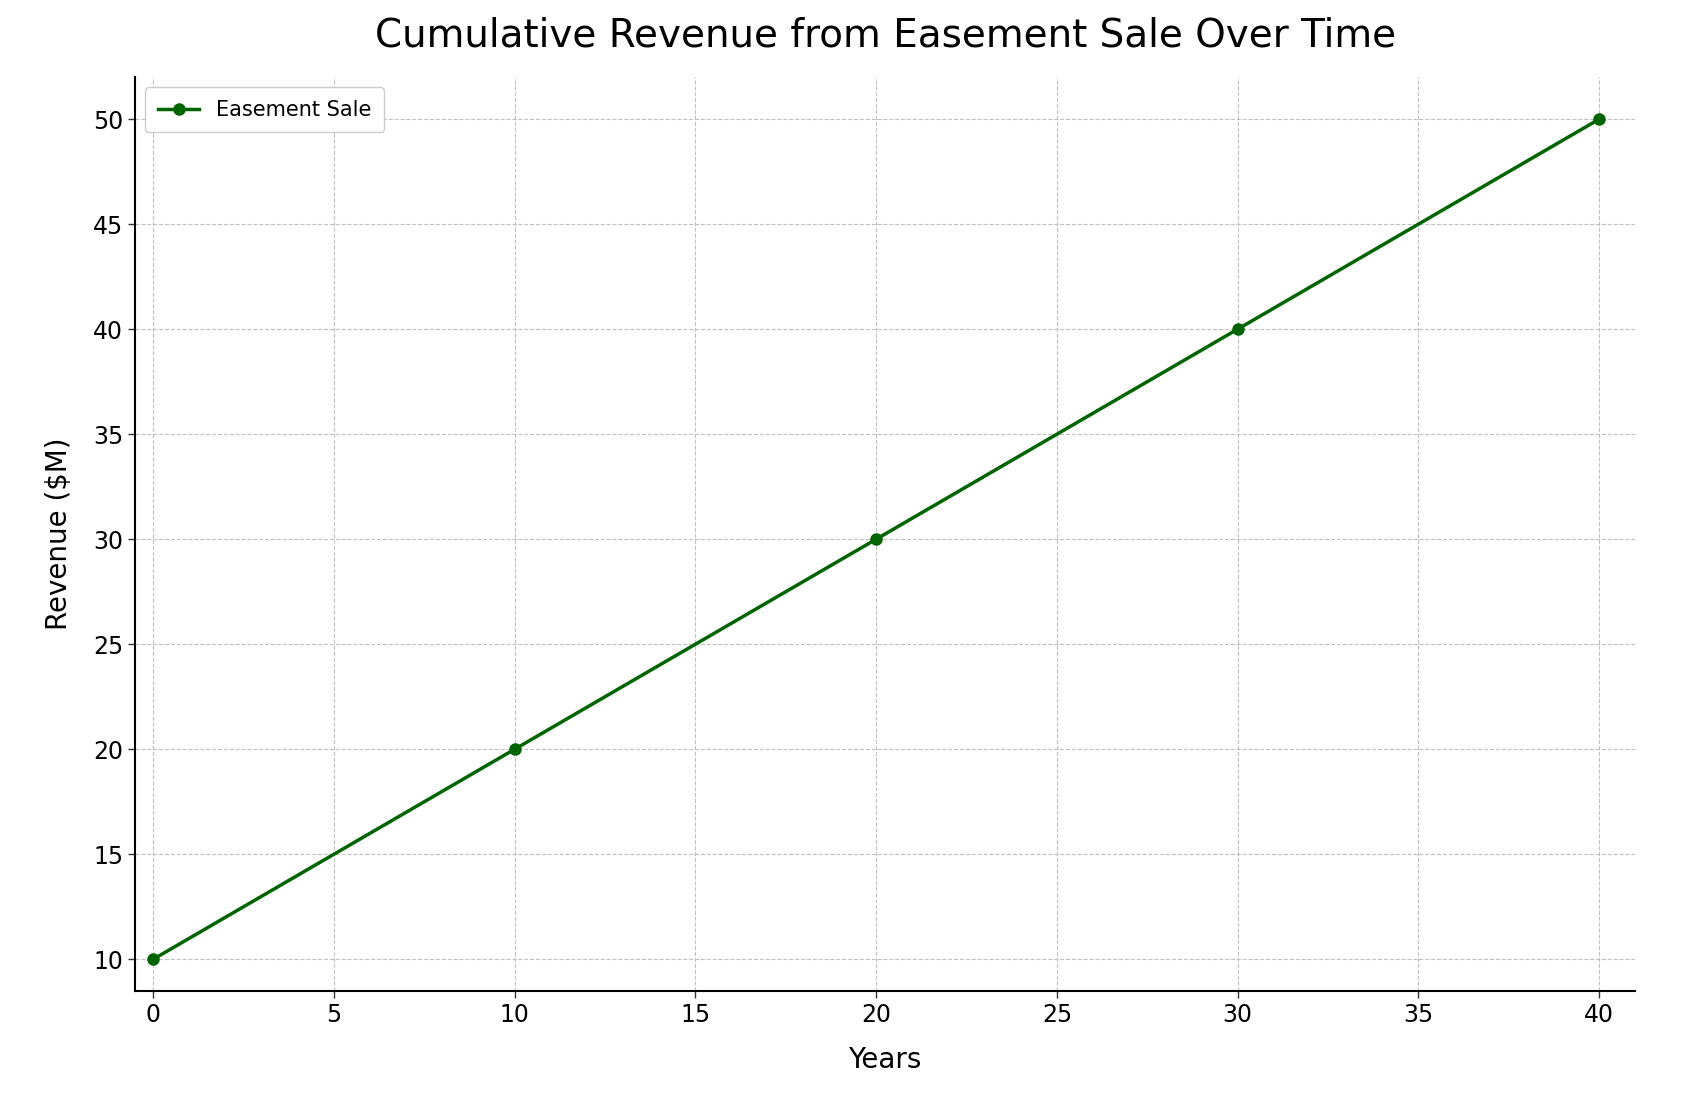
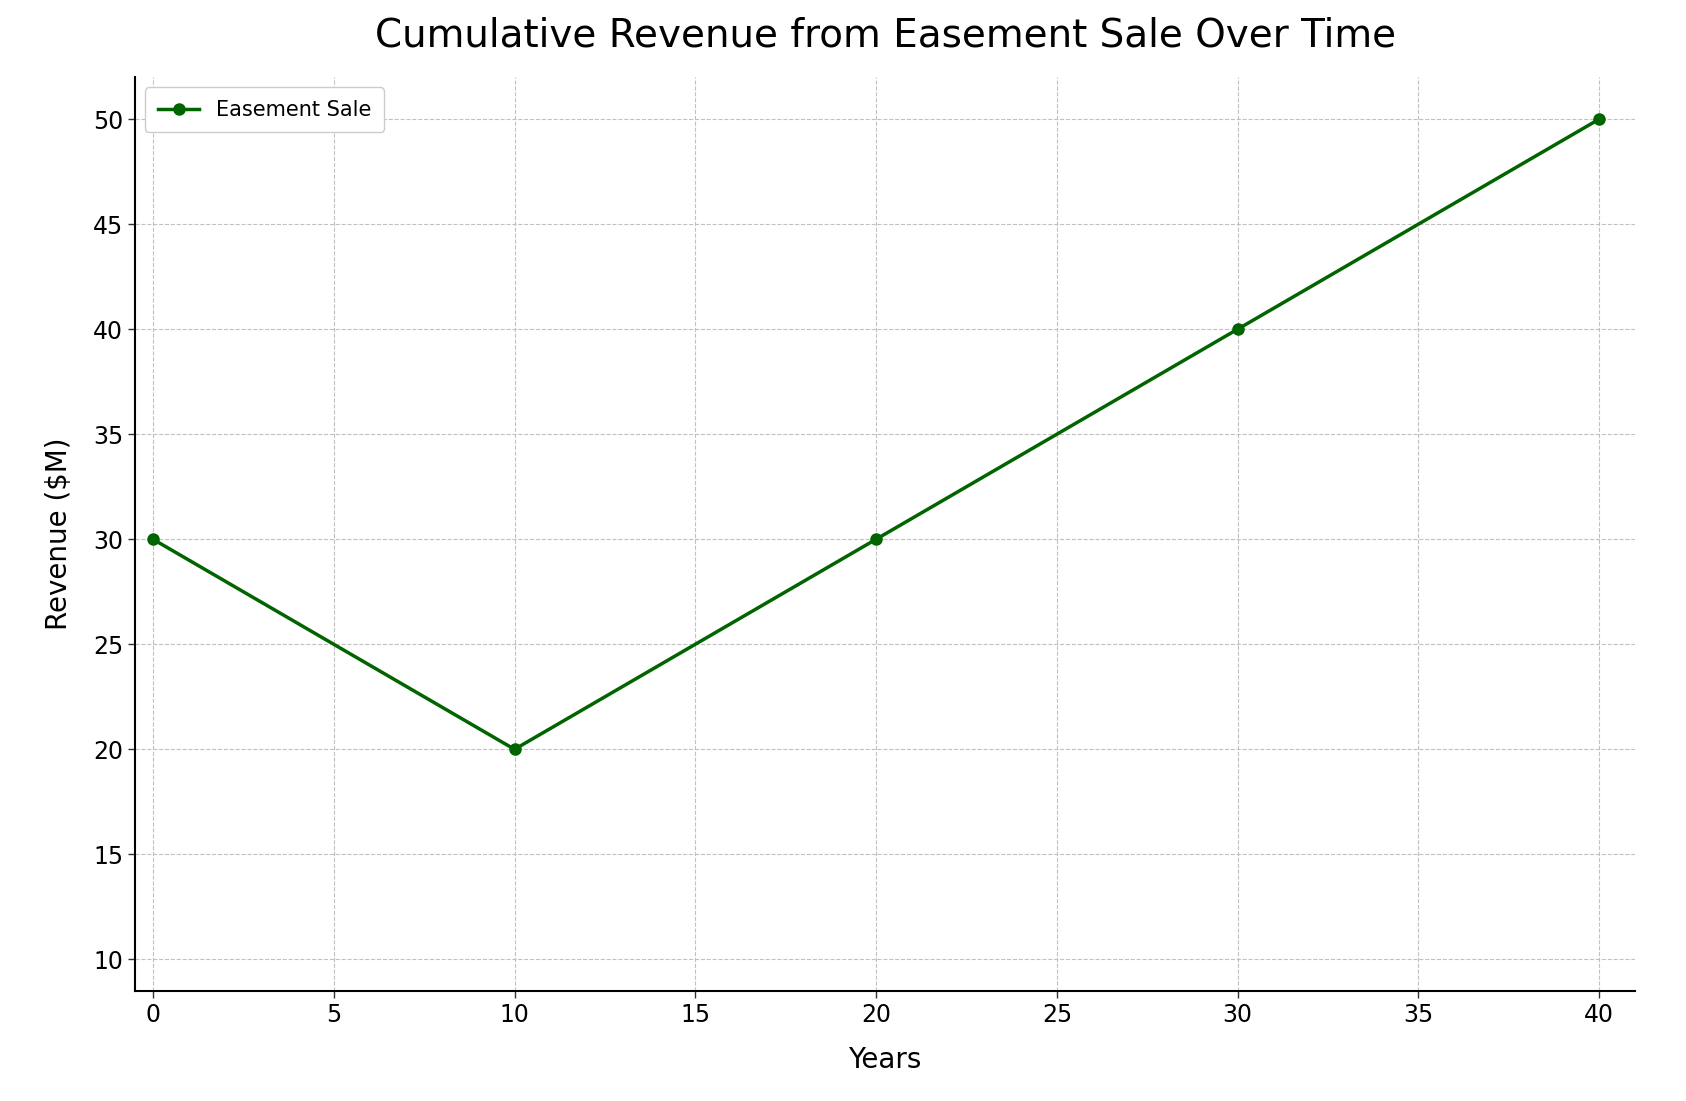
0: 10 -> 30
